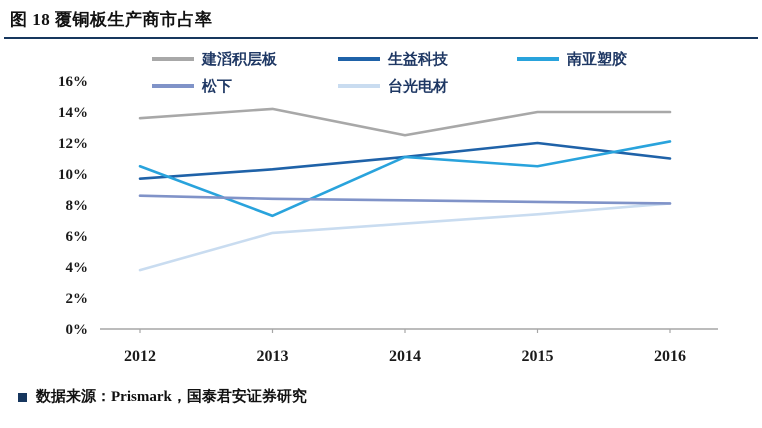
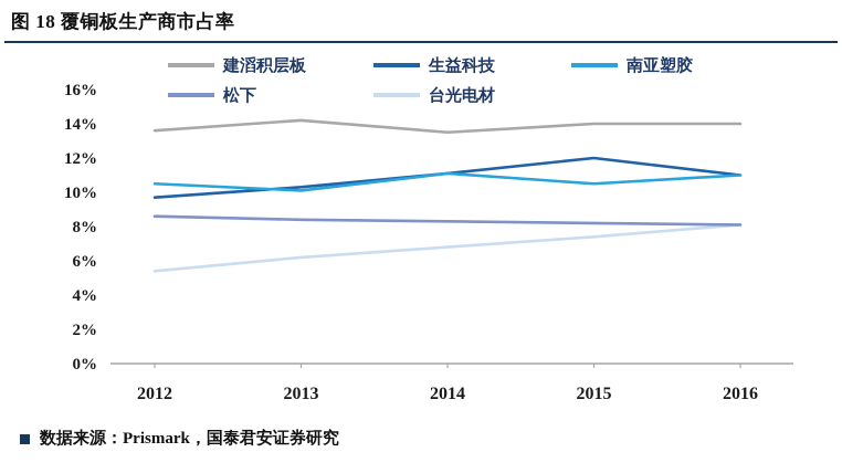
台光电材/2012: 3.8% -> 5.4%
南亚塑胶/2013: 7.3% -> 10.1%
建滔积层板/2014: 12.5% -> 13.5%
南亚塑胶/2016: 12.1% -> 11.0%
